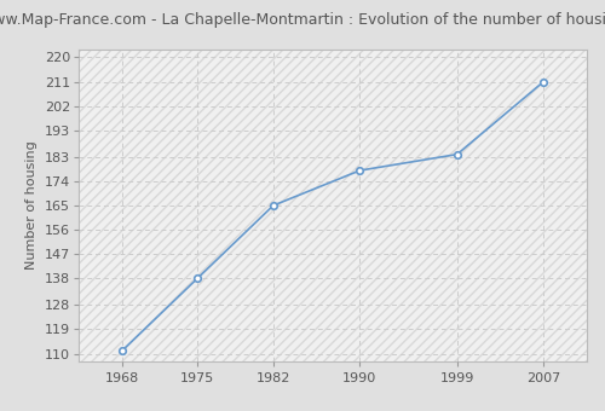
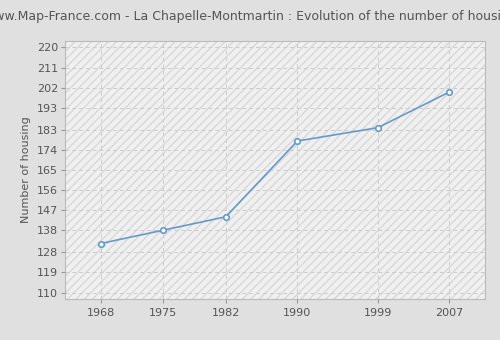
1968: 111 -> 132
1982: 165 -> 144
2007: 211 -> 200
